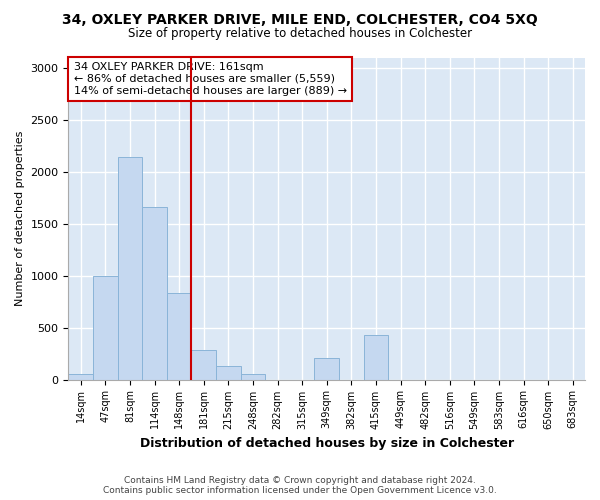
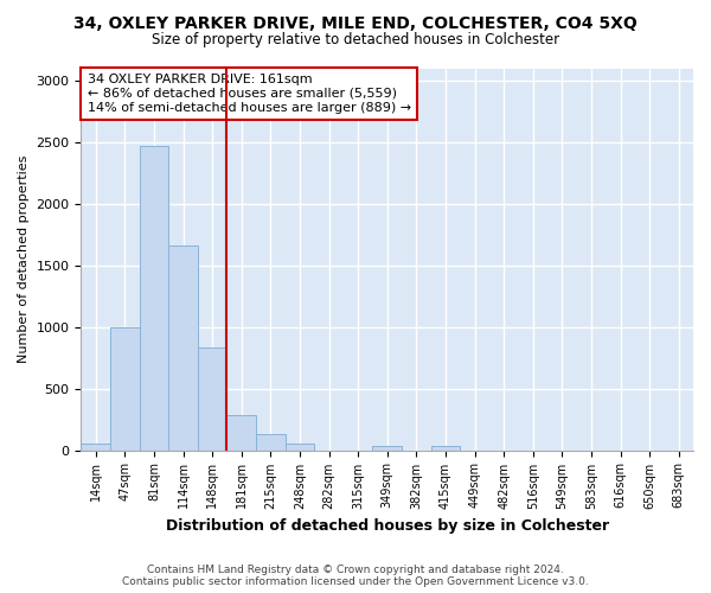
81sqm: 2140 -> 2470
349sqm: 210 -> 40
415sqm: 430 -> 30
